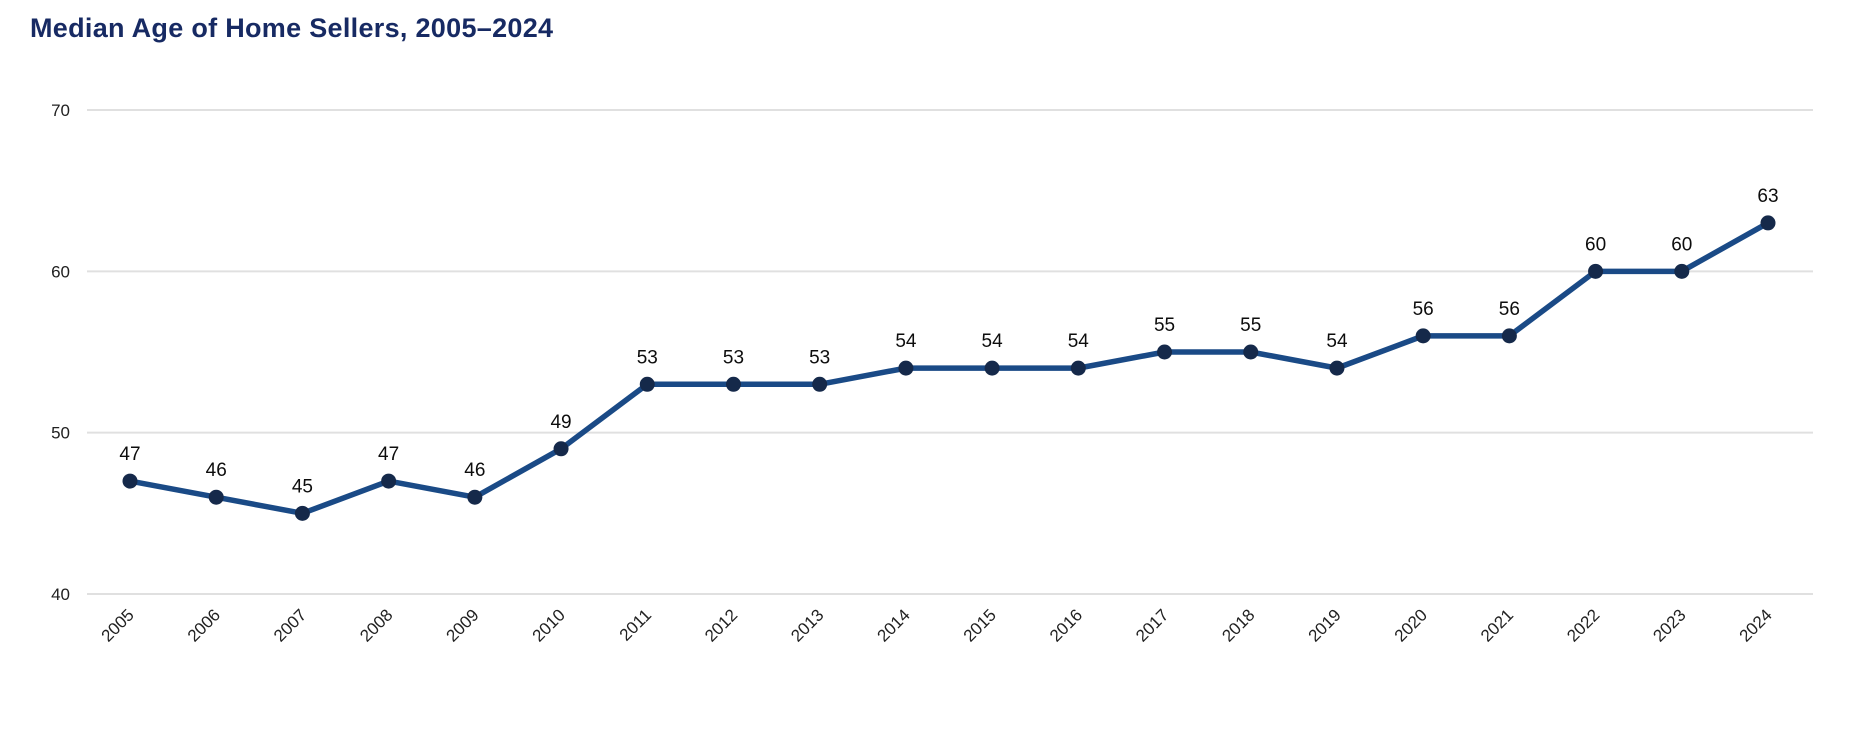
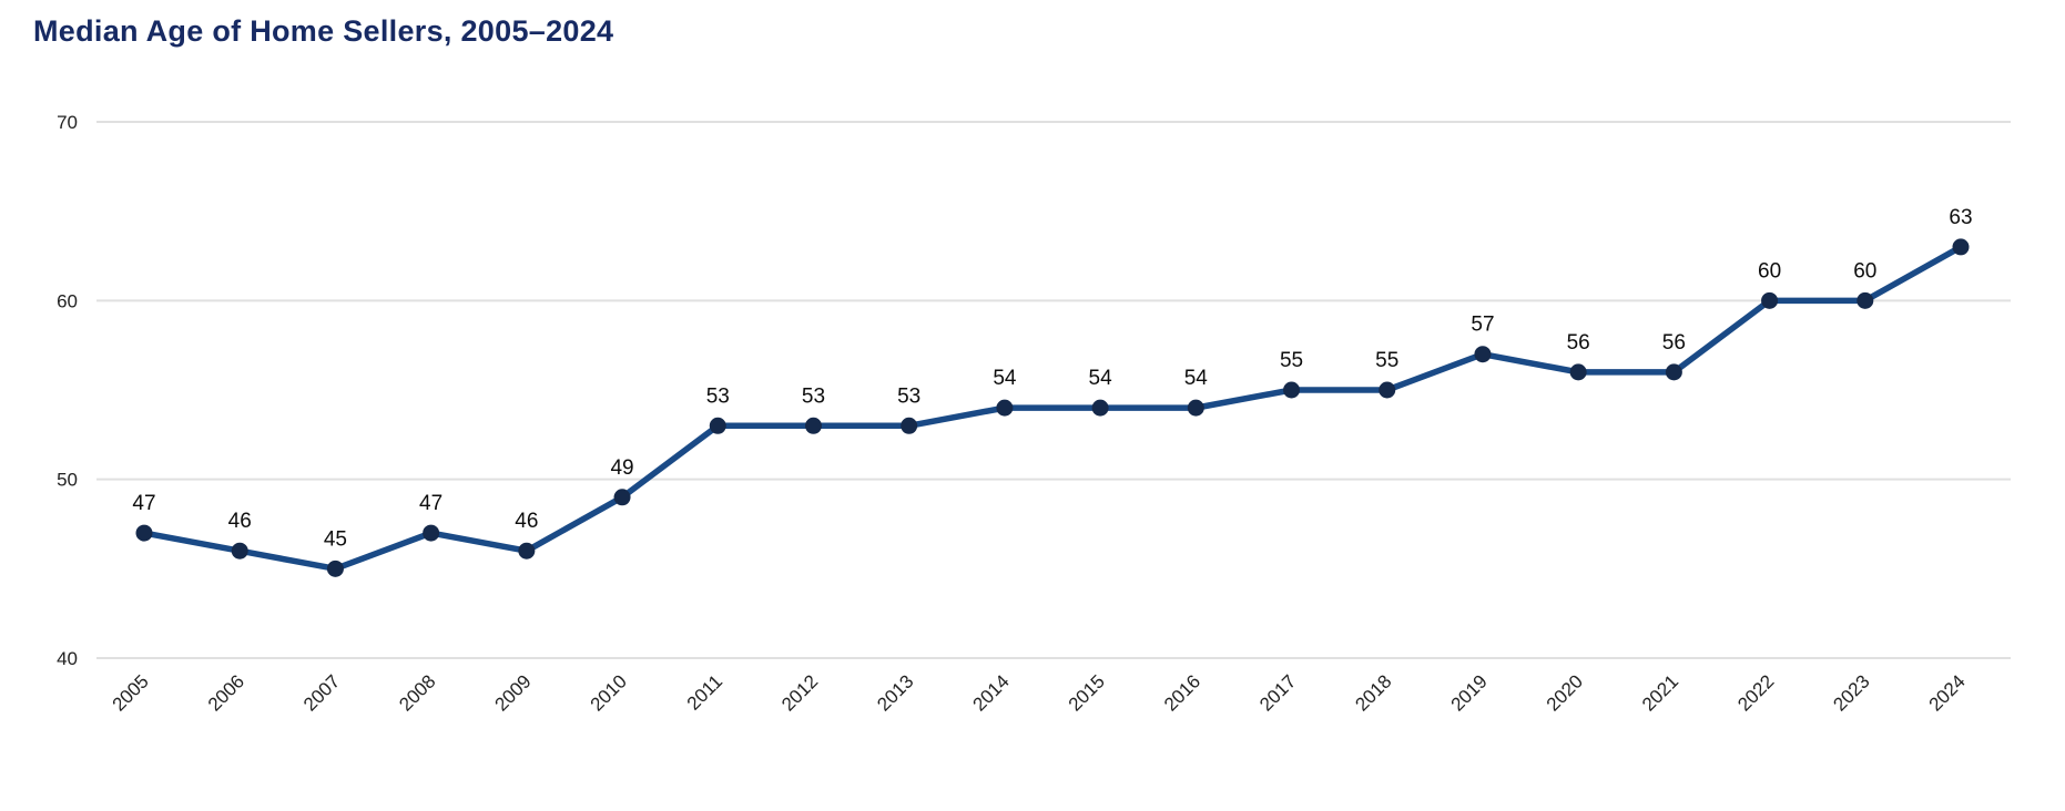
2019: 54 -> 57
